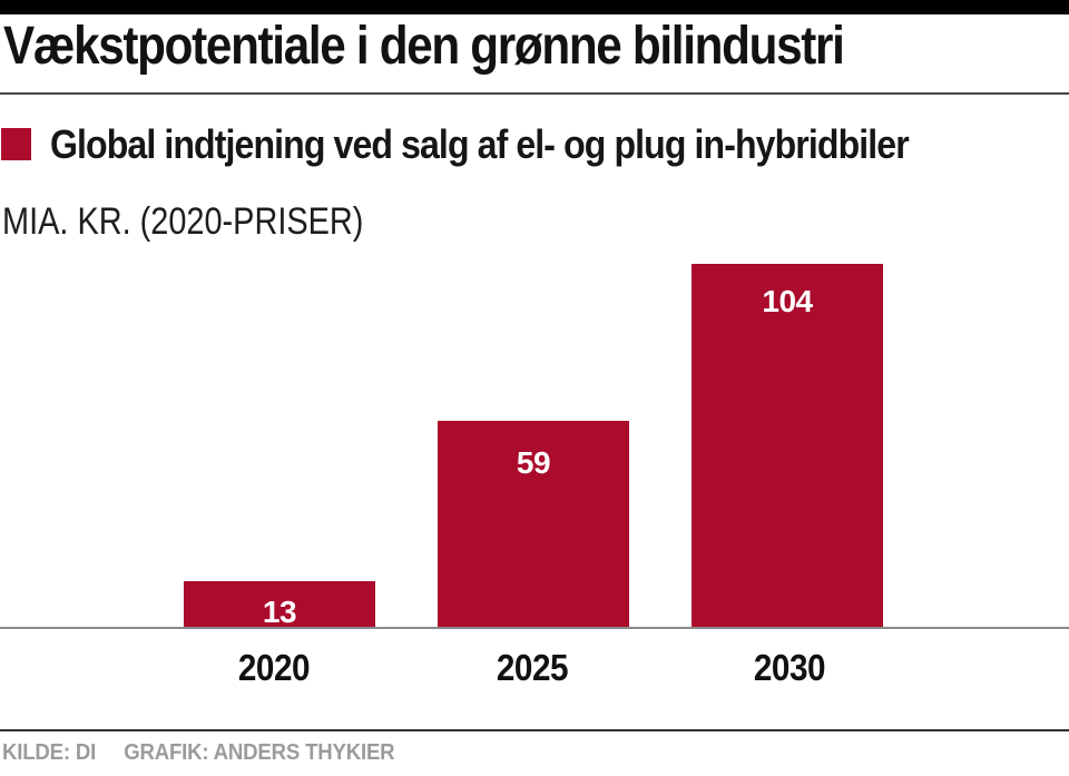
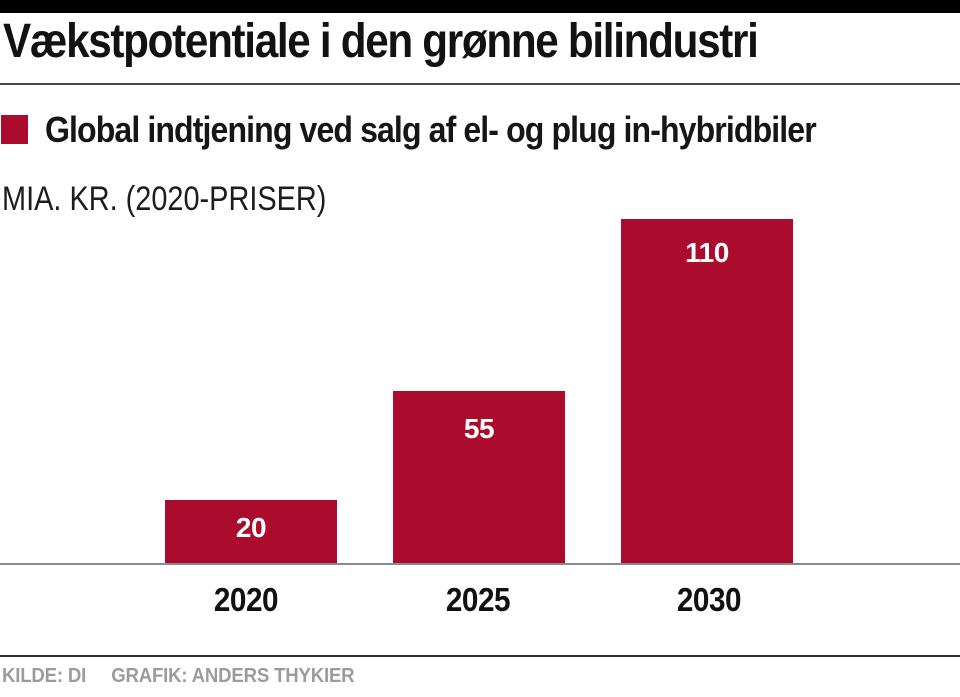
2020: 13 -> 20
2025: 59 -> 55
2030: 104 -> 110
